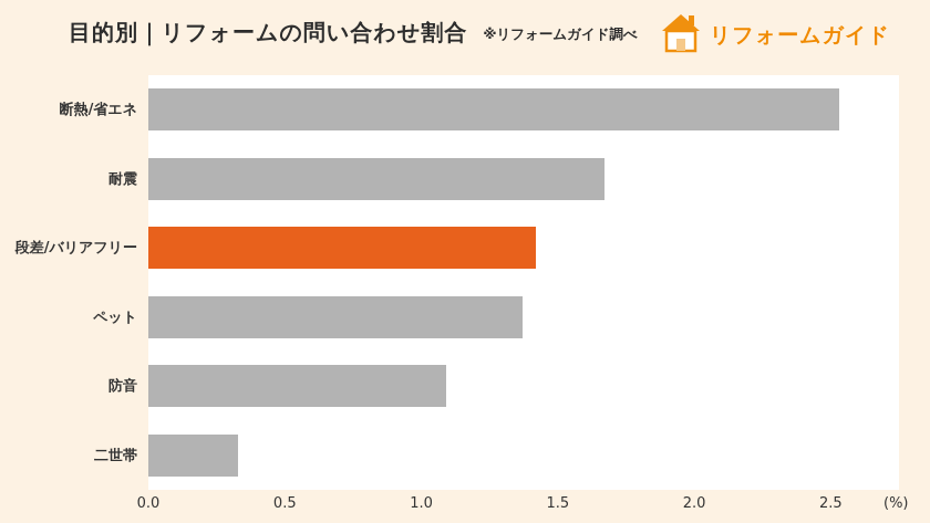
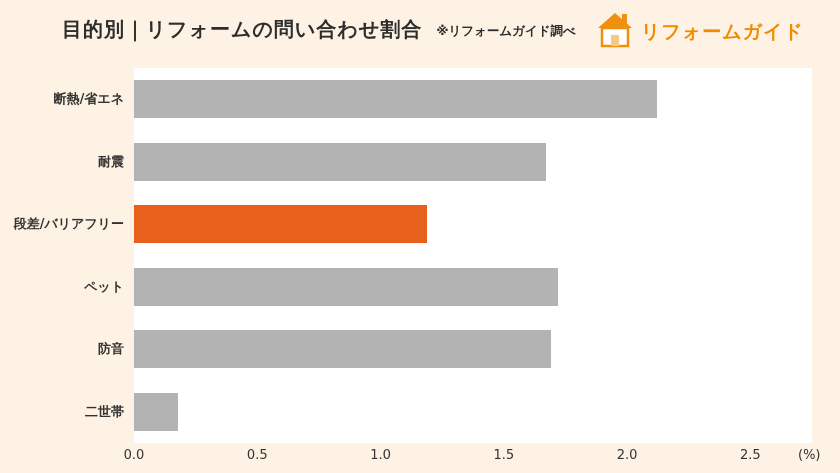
断熱/省エネ: 2.53 -> 2.12
段差/バリアフリー: 1.42 -> 1.19
ペット: 1.37 -> 1.72
防音: 1.09 -> 1.69
二世帯: 0.33 -> 0.18
